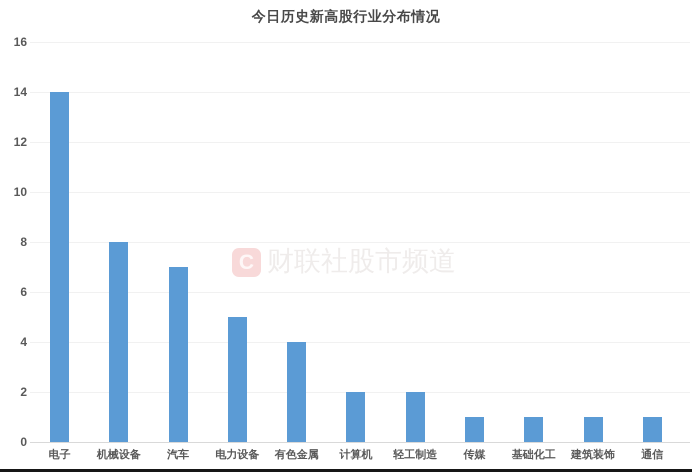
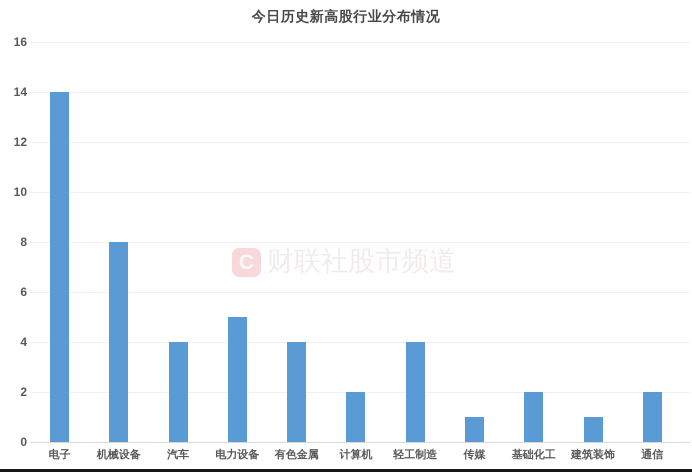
汽车: 7 -> 4
轻工制造: 2 -> 4
基础化工: 1 -> 2
通信: 1 -> 2
